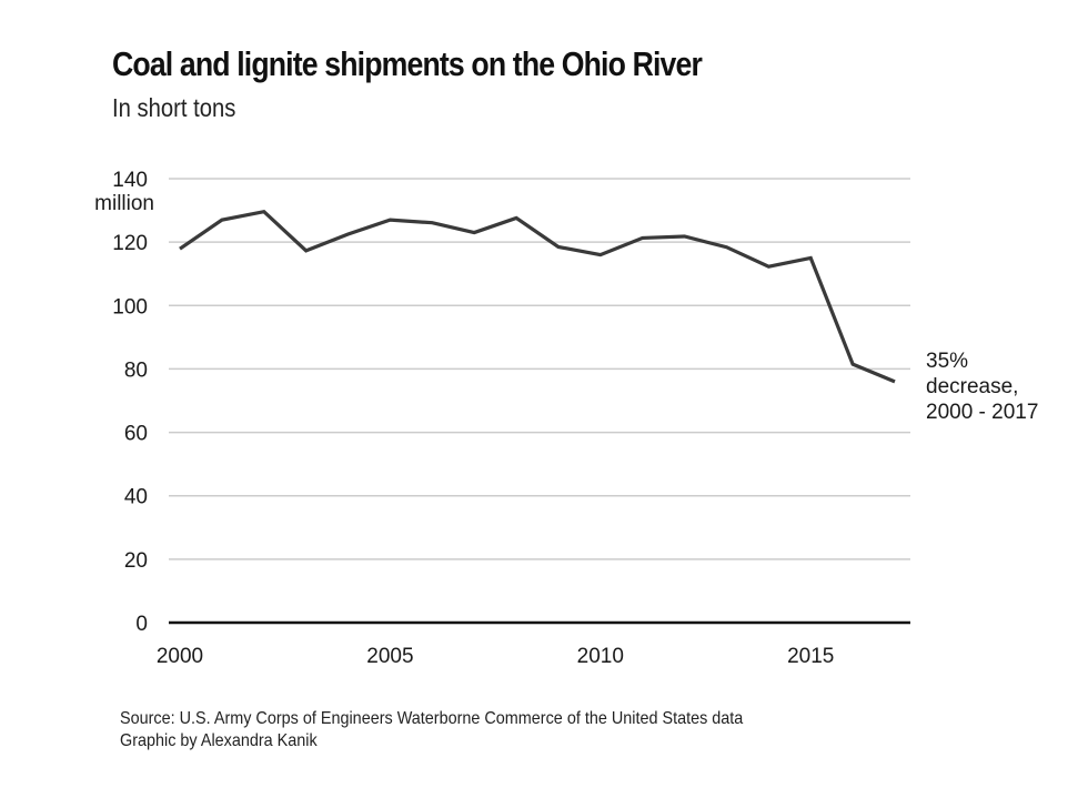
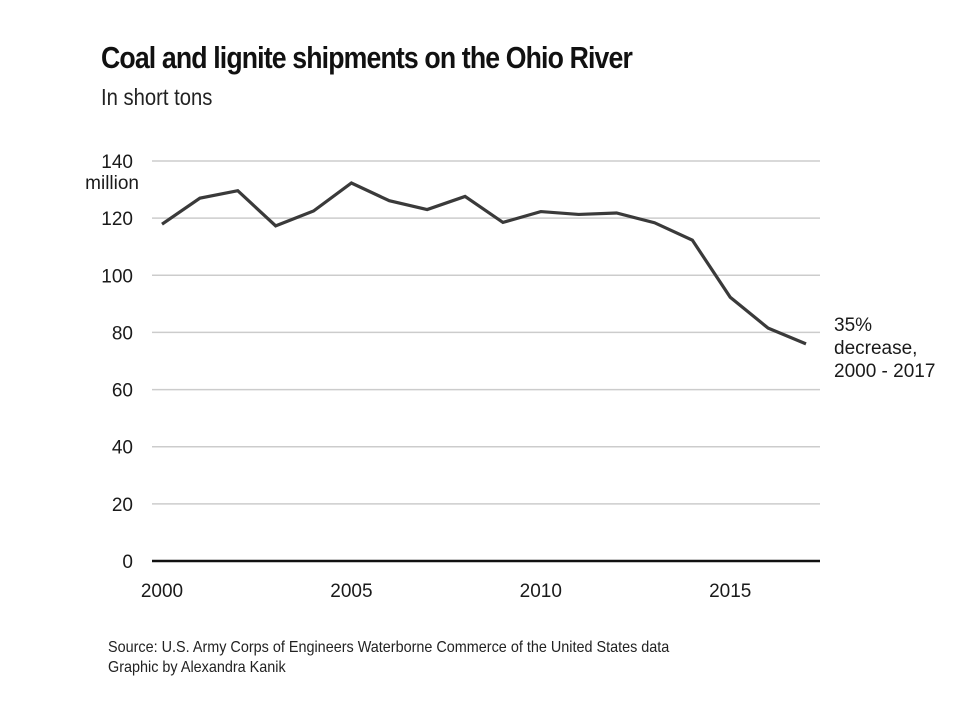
2005: 127 -> 132
2010: 116 -> 122
2015: 115 -> 92
